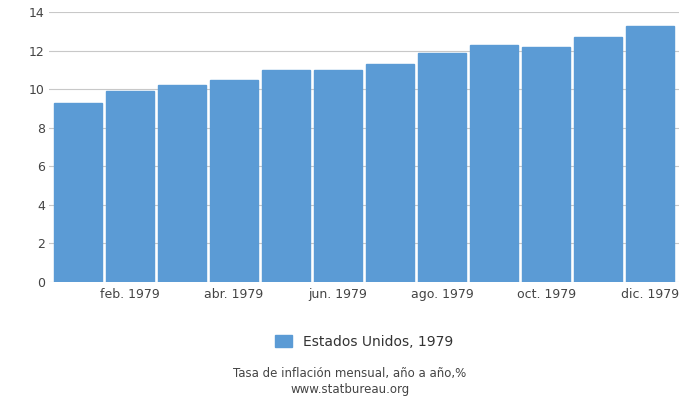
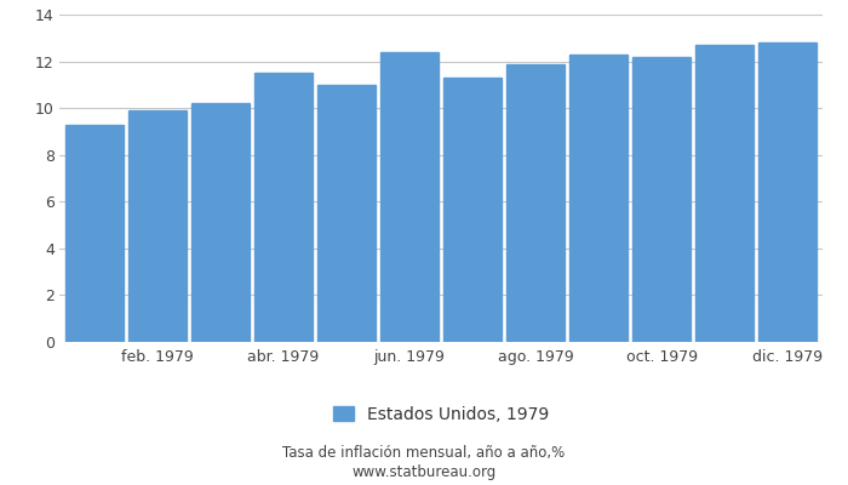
abr. 1979: 10.5 -> 11.5
jun. 1979: 11.0 -> 12.4
dic. 1979: 13.3 -> 12.8
